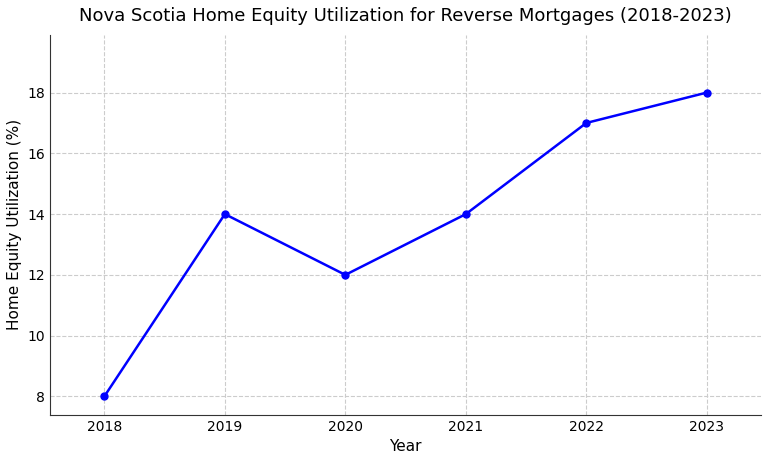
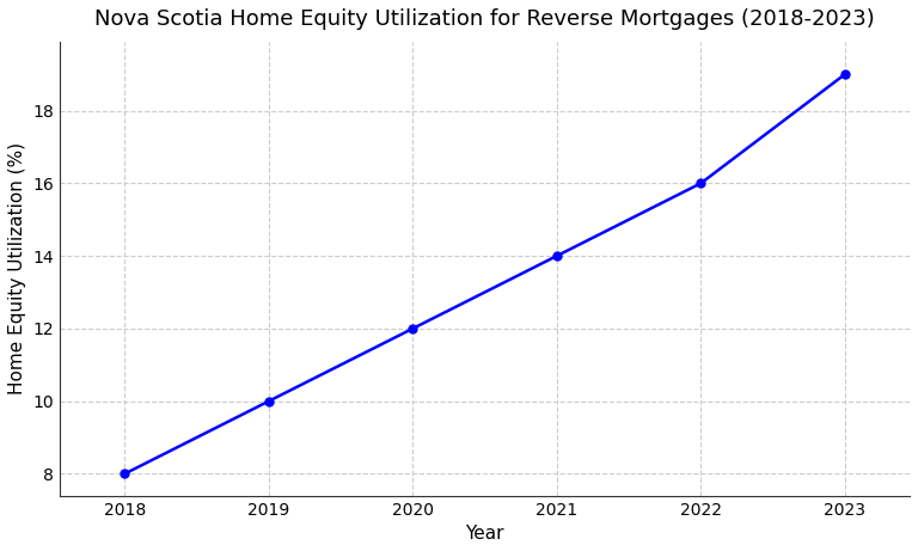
2019: 14 -> 10
2022: 17 -> 16
2023: 18 -> 19
